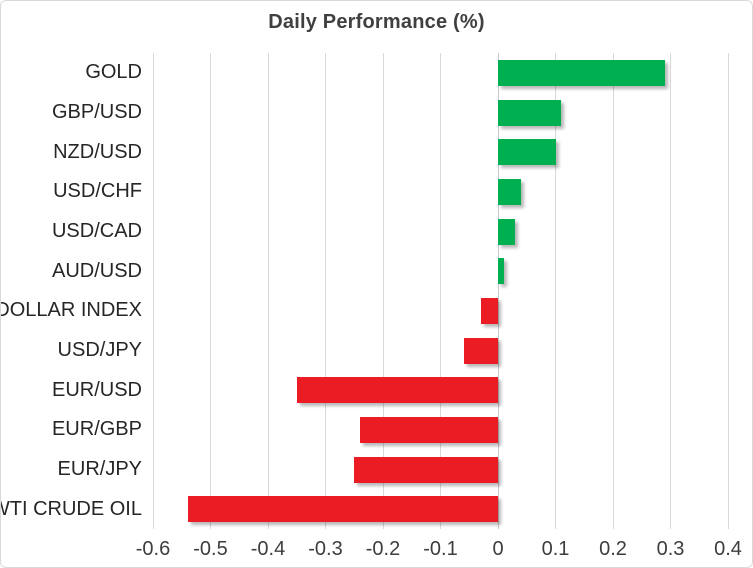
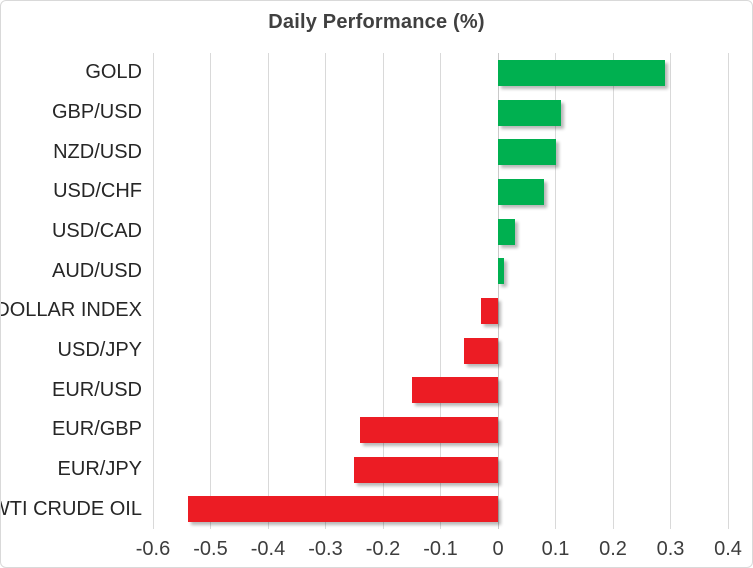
USD/CHF: 0.04 -> 0.08
EUR/USD: -0.35 -> -0.15
